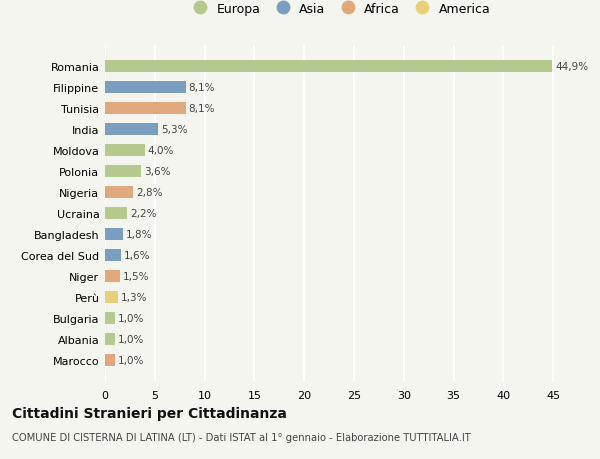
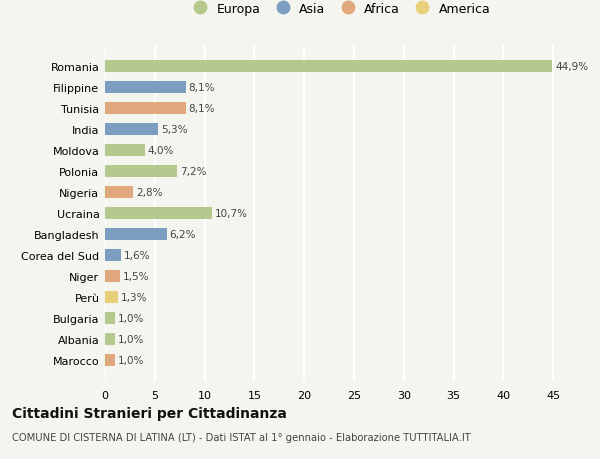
Polonia: 3,6% -> 7,2%
Ucraina: 2,2% -> 10,7%
Bangladesh: 1,8% -> 6,2%
